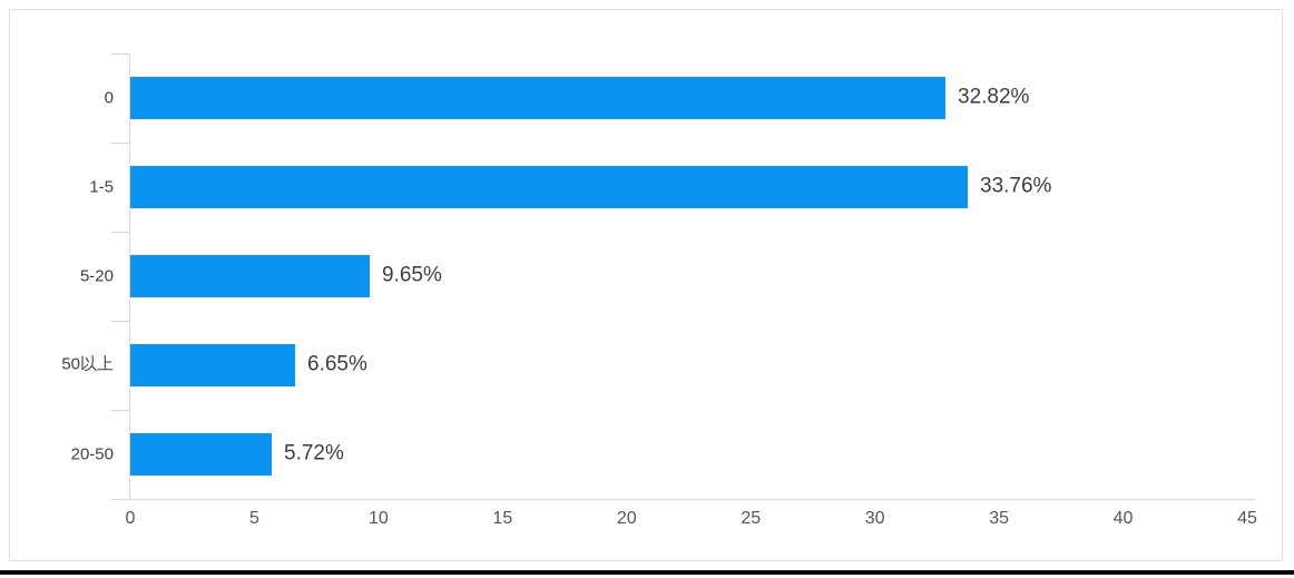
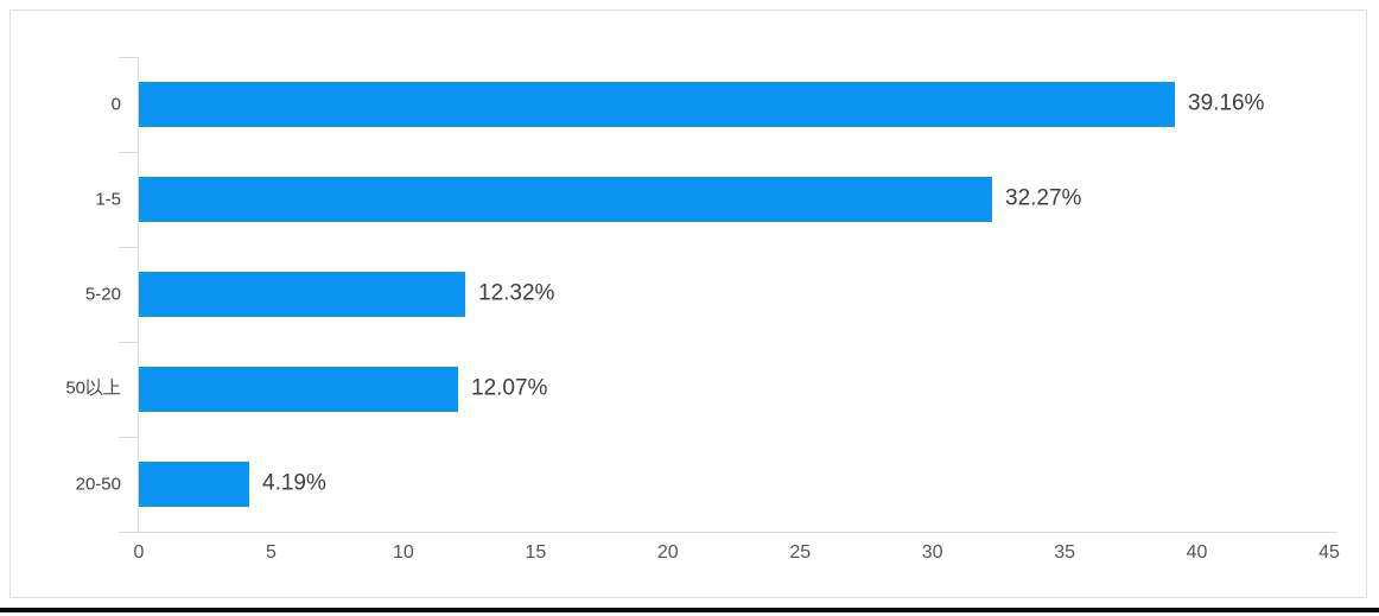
0: 32.82% -> 39.16%
1-5: 33.76% -> 32.27%
5-20: 9.65% -> 12.32%
50以上: 6.65% -> 12.07%
20-50: 5.72% -> 4.19%
